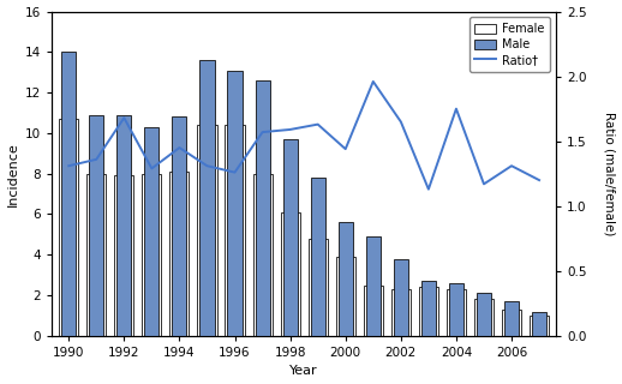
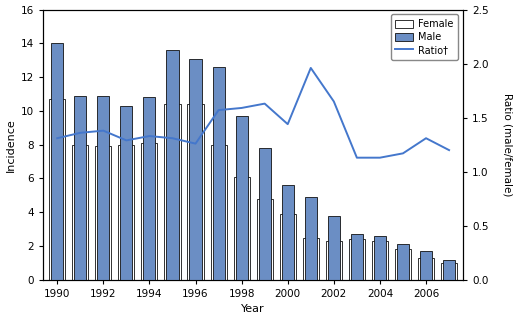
Ratio†/1992: 1.68 -> 1.38
Ratio†/1994: 1.45 -> 1.33
Ratio†/2004: 1.75 -> 1.13
